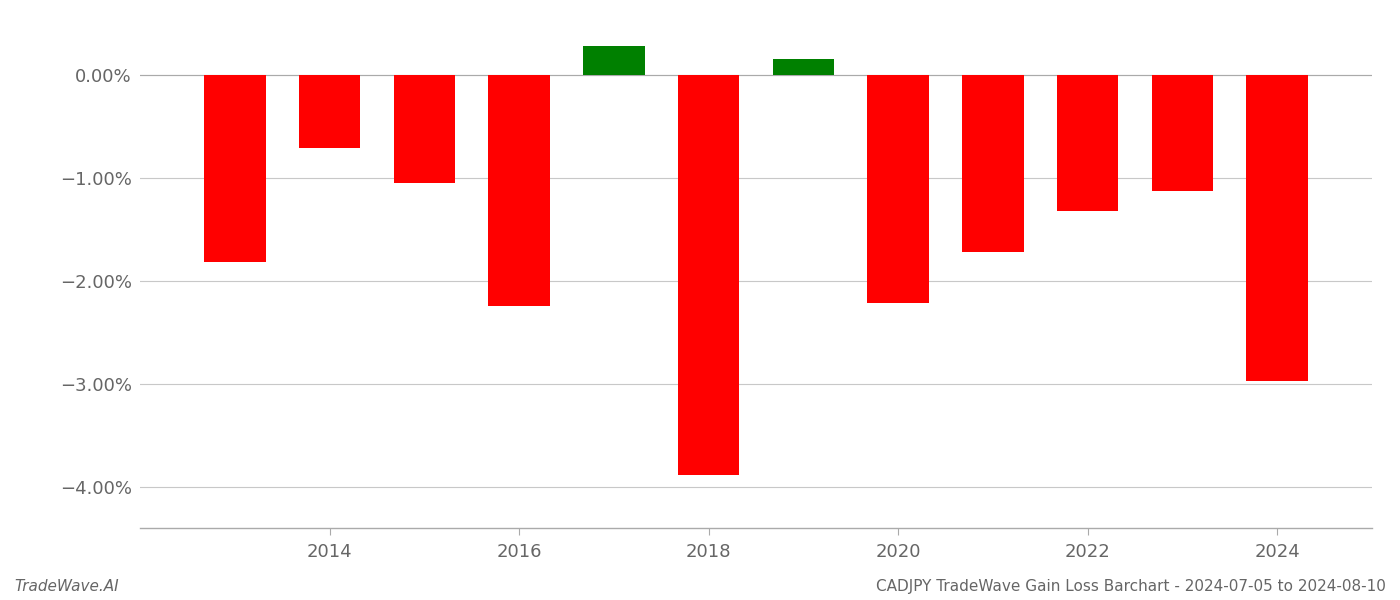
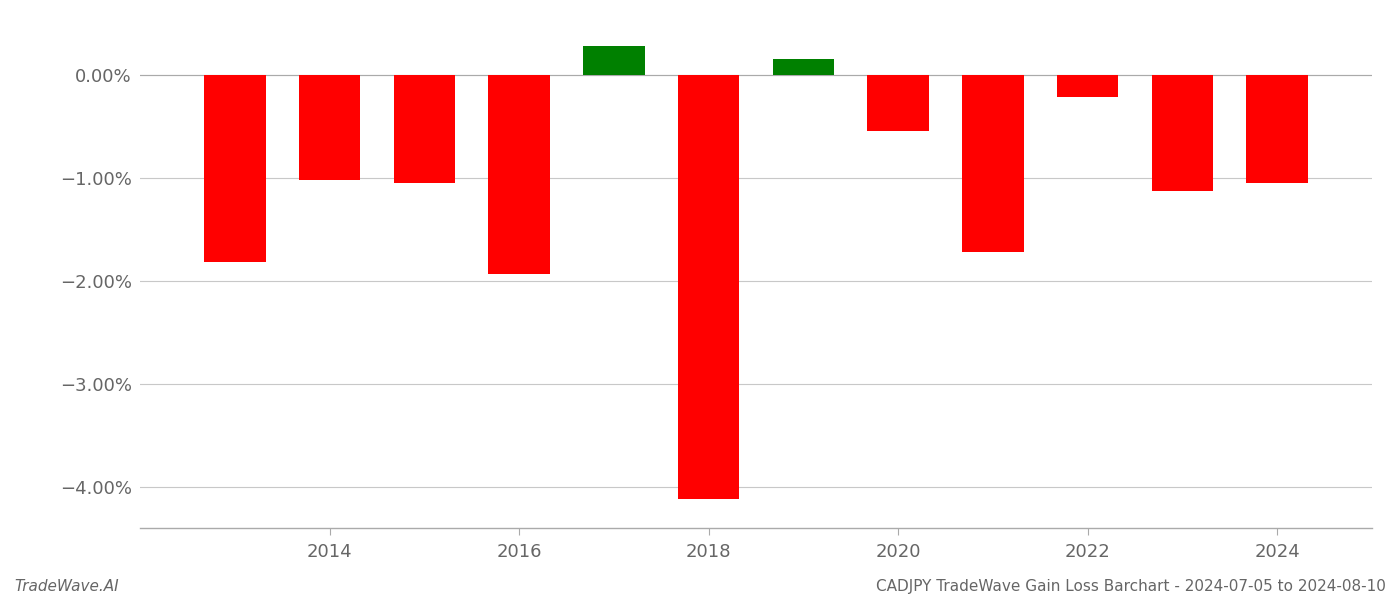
2014: -0.71% -> -1.02%
2016: -2.25% -> -1.93%
2018: -3.89% -> -4.12%
2020: -2.22% -> -0.55%
2022: -1.32% -> -0.22%
2024: -2.97% -> -1.05%
